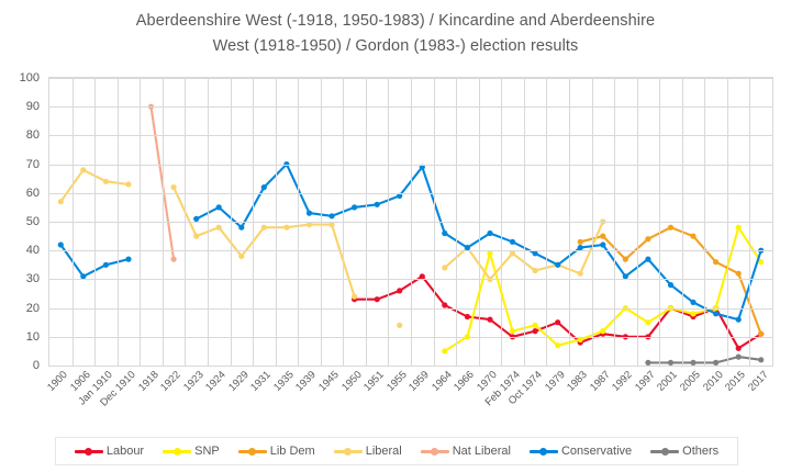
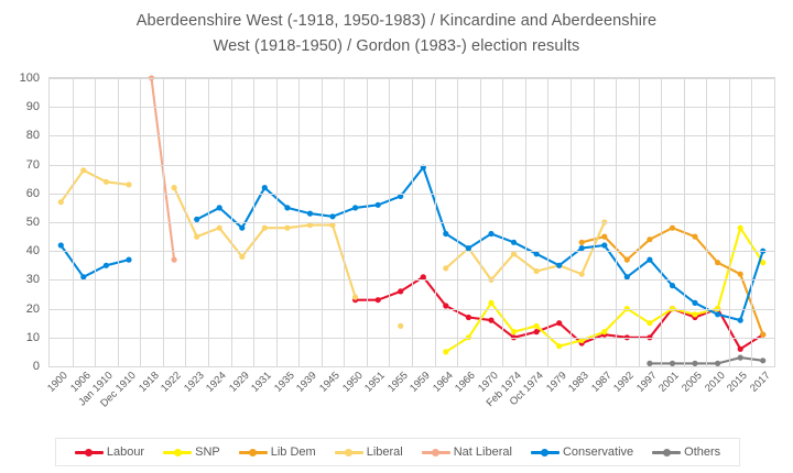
Nat Liberal/1918: 90 -> 100
Conservative/1935: 70 -> 55
SNP/1970: 39 -> 22
